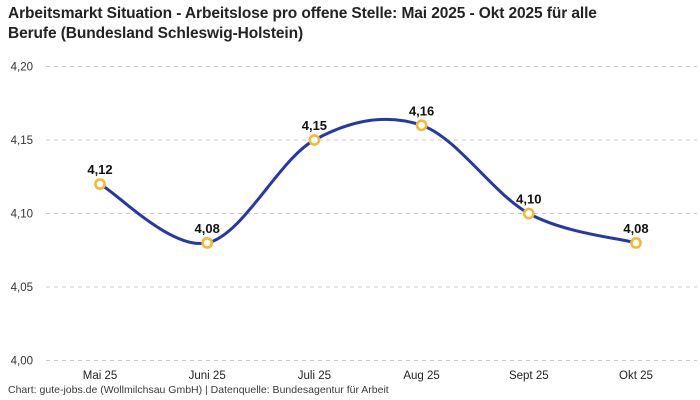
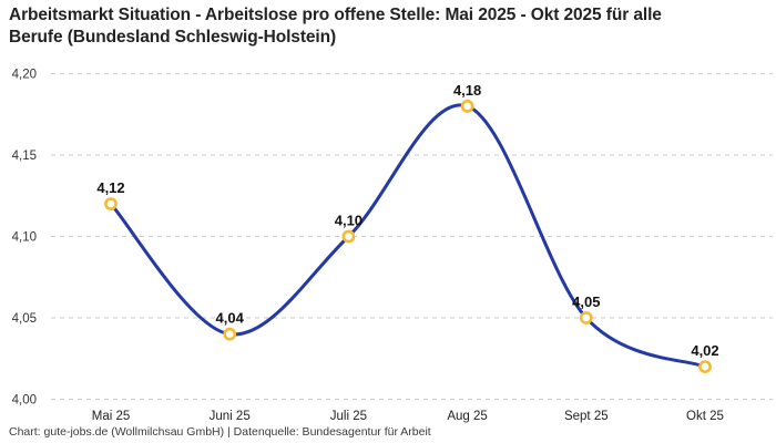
Juni 25: 4,08 -> 4,04
Juli 25: 4,15 -> 4,10
Aug 25: 4,16 -> 4,18
Sept 25: 4,10 -> 4,05
Okt 25: 4,08 -> 4,02
